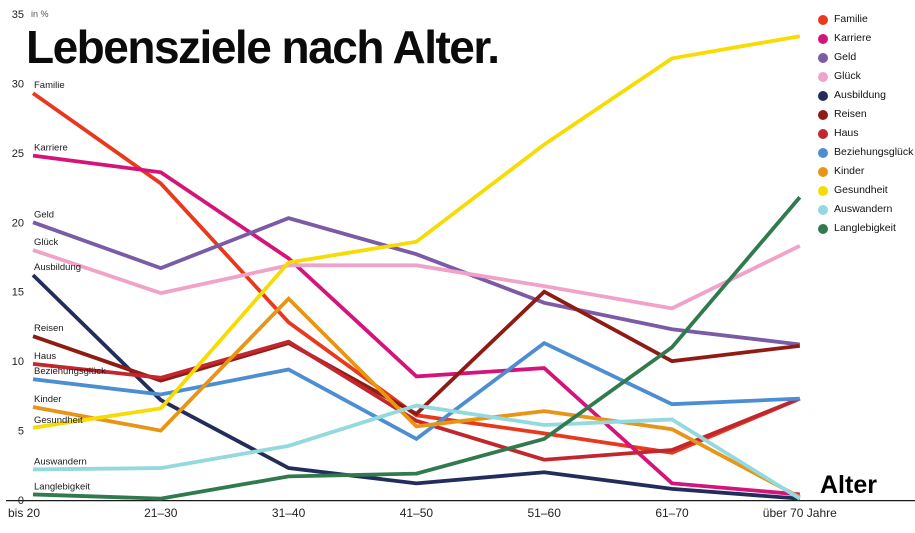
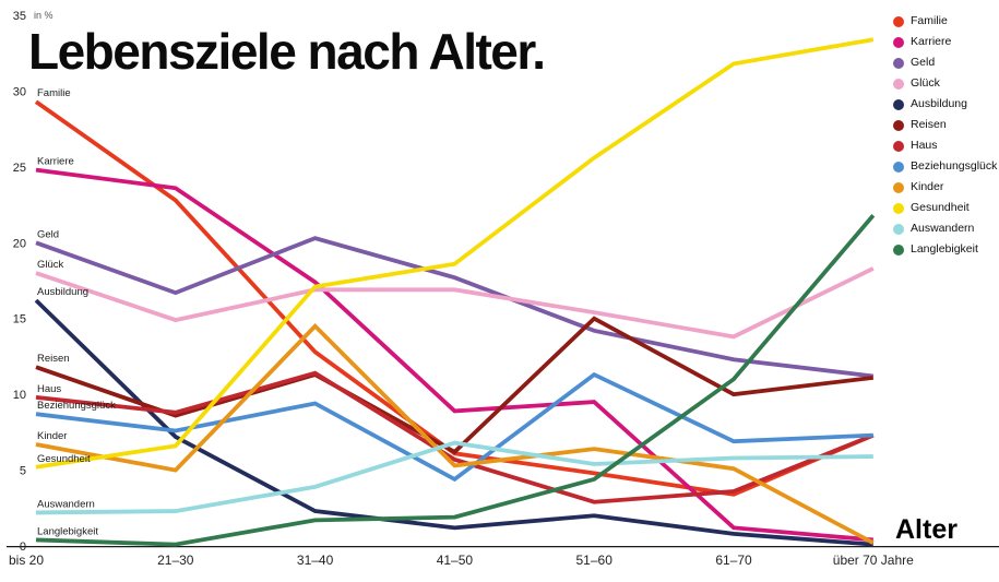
Auswandern/über 70 Jahre: 0.1 -> 5.9
